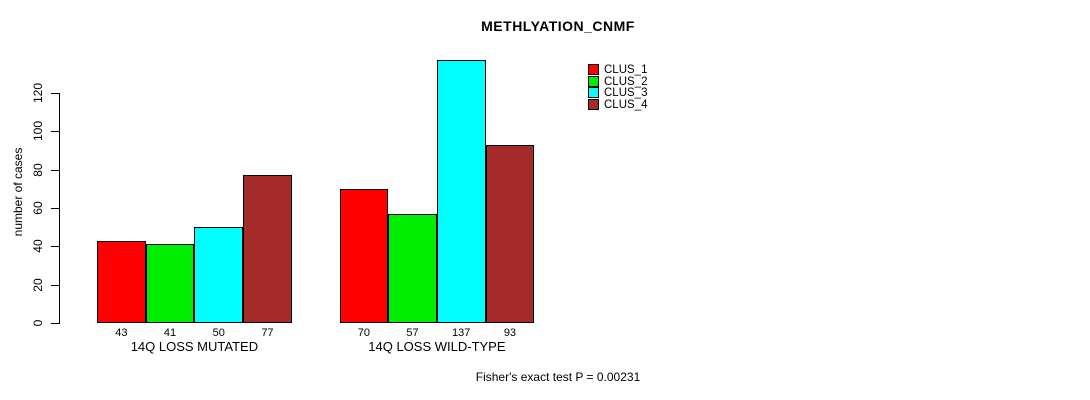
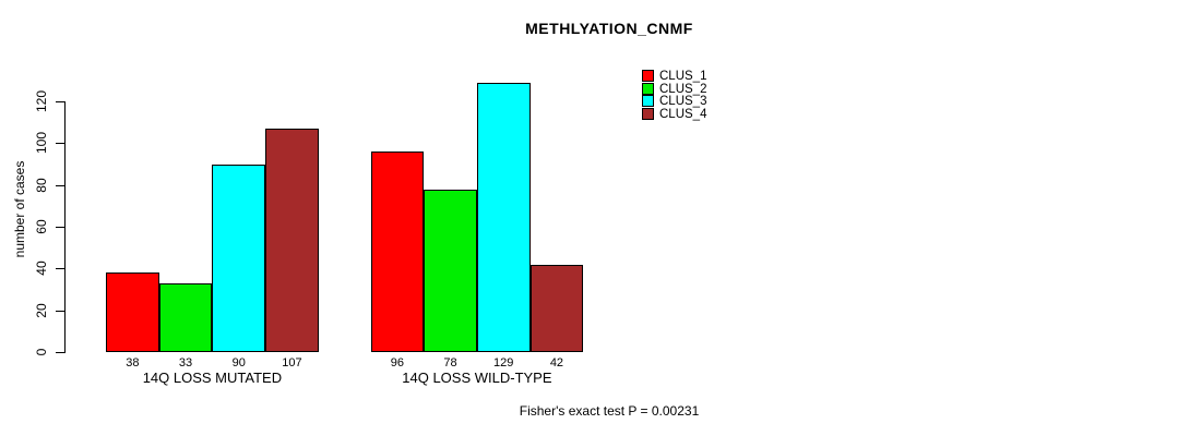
CLUS_1/14Q LOSS MUTATED: 43 -> 38
CLUS_2/14Q LOSS MUTATED: 41 -> 33
CLUS_3/14Q LOSS MUTATED: 50 -> 90
CLUS_4/14Q LOSS MUTATED: 77 -> 107
CLUS_1/14Q LOSS WILD-TYPE: 70 -> 96
CLUS_2/14Q LOSS WILD-TYPE: 57 -> 78
CLUS_3/14Q LOSS WILD-TYPE: 137 -> 129
CLUS_4/14Q LOSS WILD-TYPE: 93 -> 42
